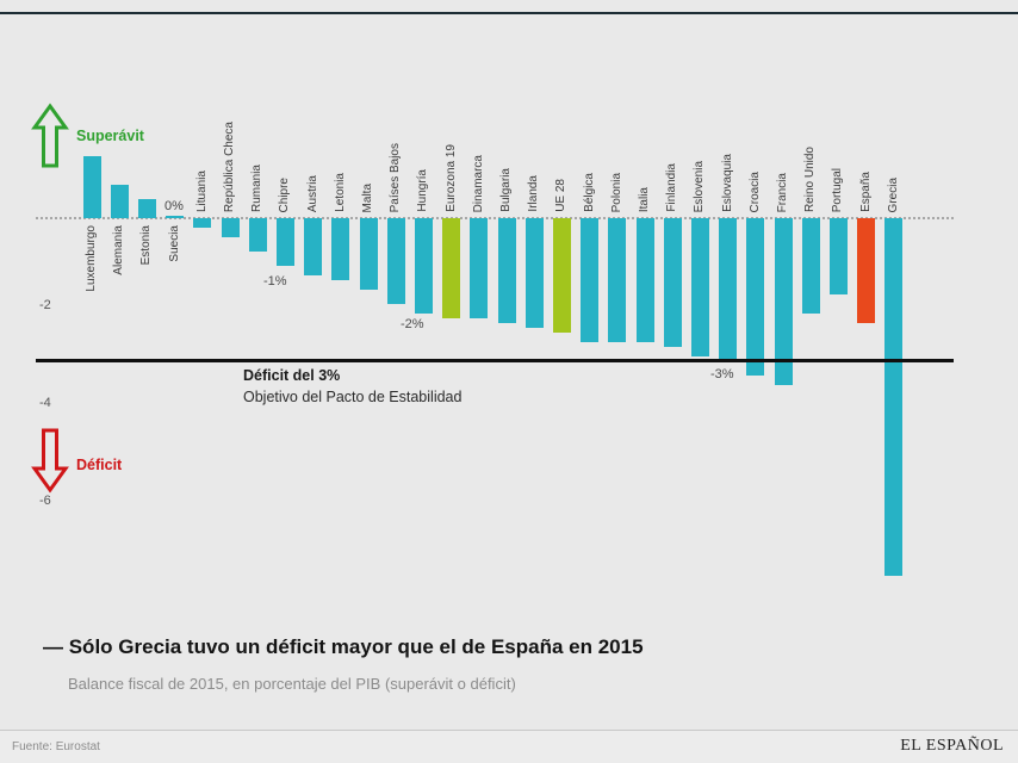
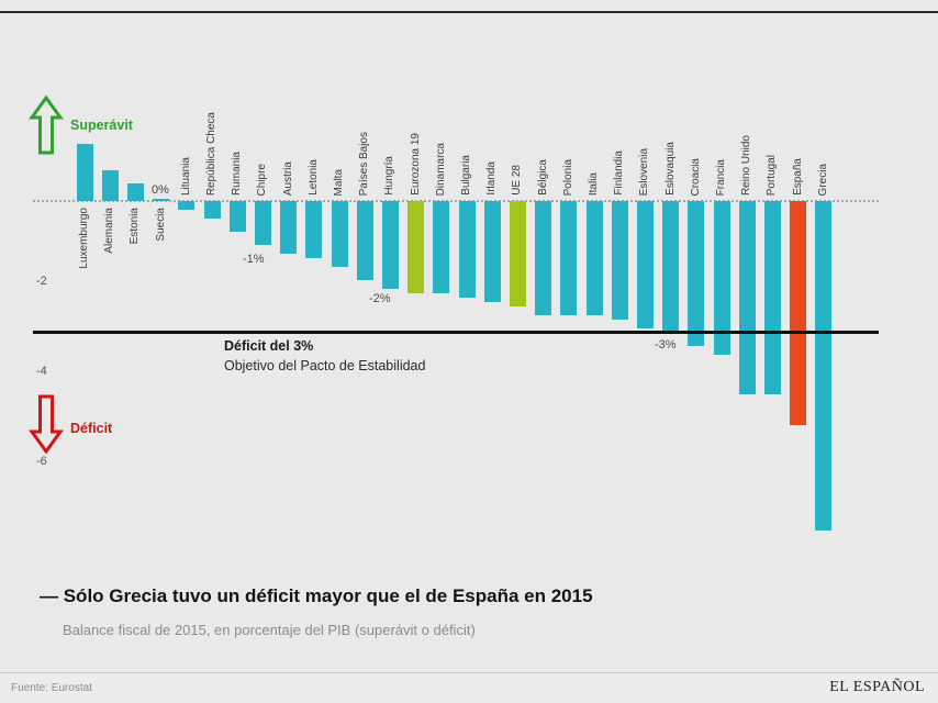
Reino Unido: -2.0 -> -4.4
Portugal: -1.6 -> -4.4
España: -2.2 -> -5.1
